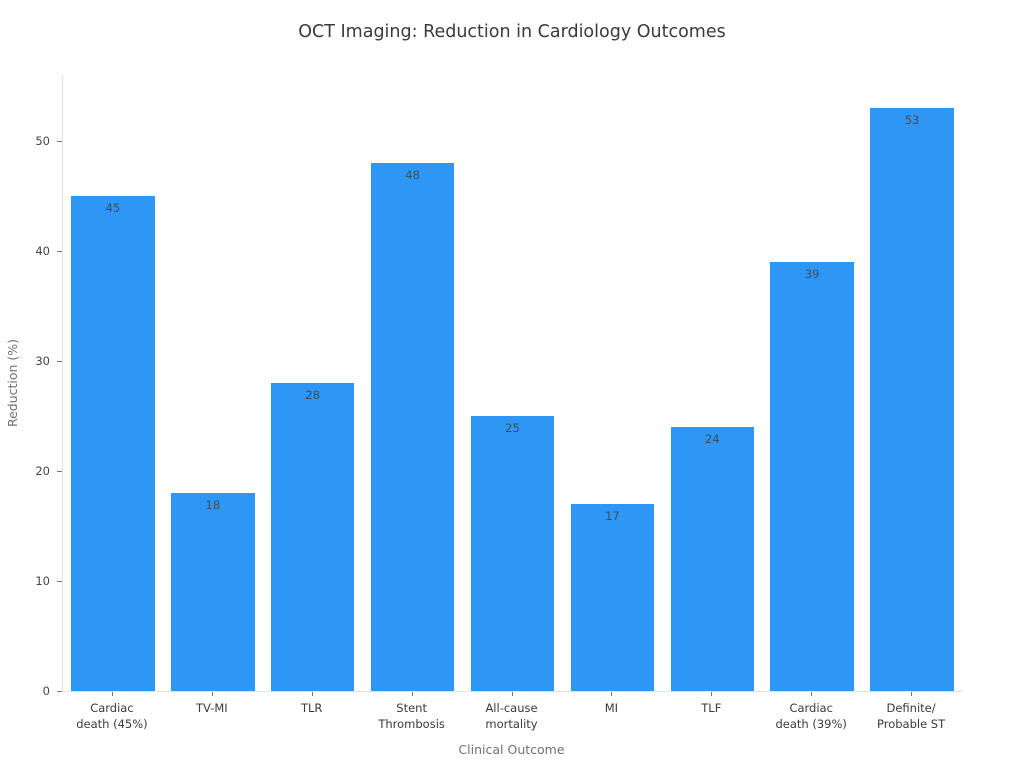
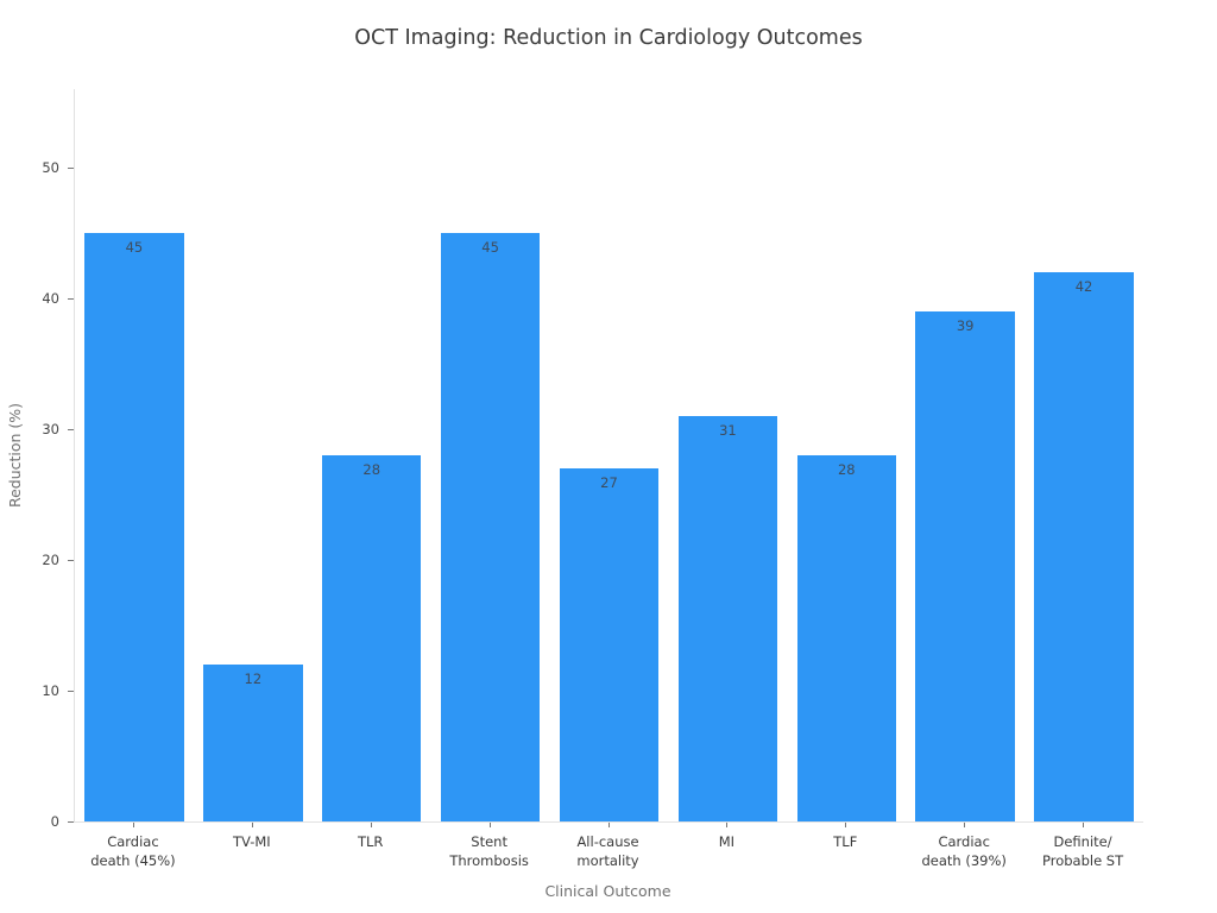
TV-MI: 18 -> 12
Stent Thrombosis: 48 -> 45
All-cause mortality: 25 -> 27
MI: 17 -> 31
TLF: 24 -> 28
Definite/ Probable ST: 53 -> 42
